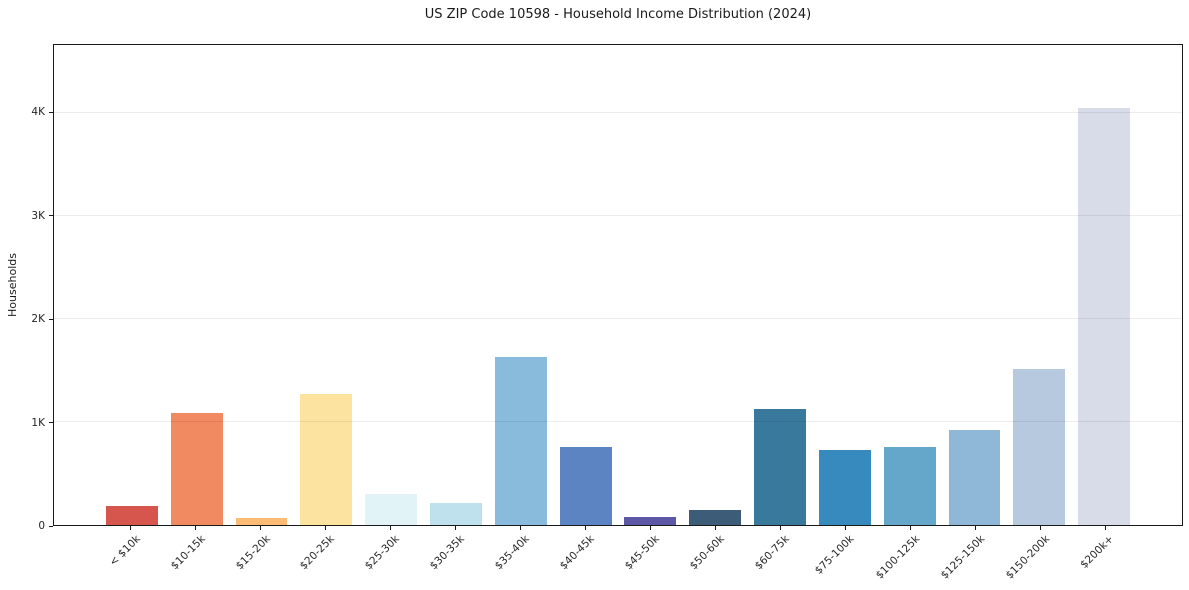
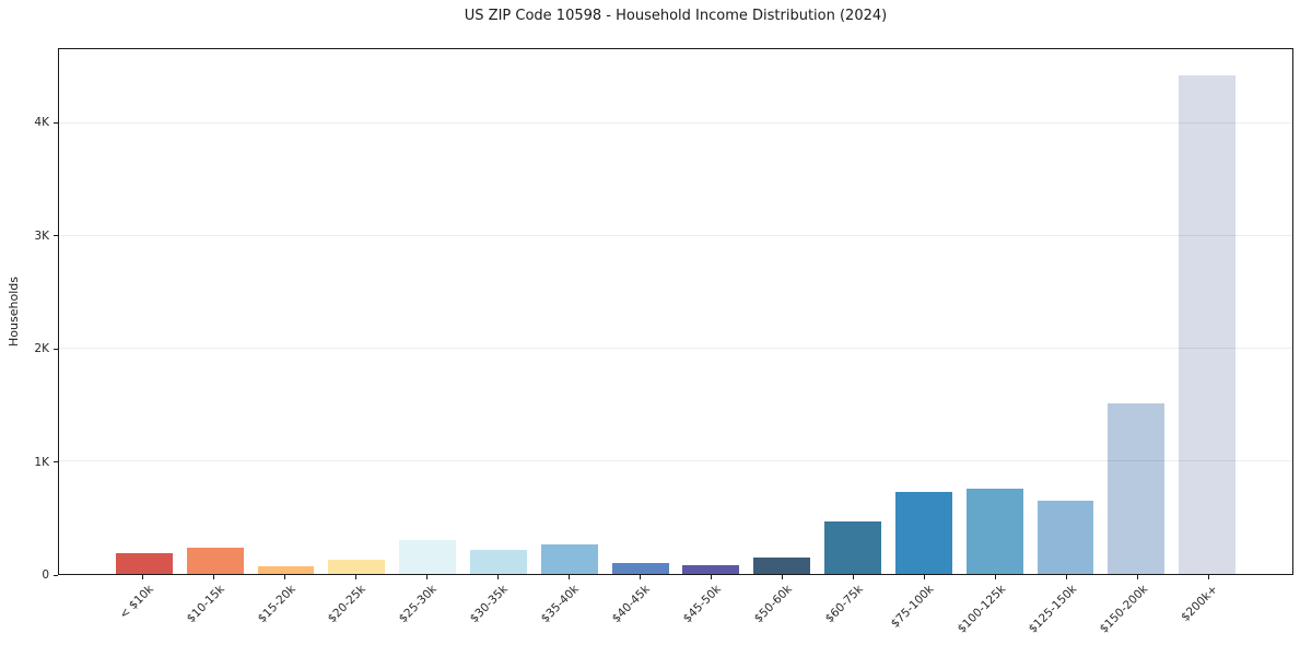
$10-15k: 1.09K -> 0.23K
$20-25k: 1.27K -> 0.13K
$35-40k: 1.63K -> 0.26K
$40-45k: 0.76K -> 0.10K
$60-75k: 1.13K -> 0.47K
$125-150k: 0.92K -> 0.65K
$200k+: 4.05K -> 4.43K
